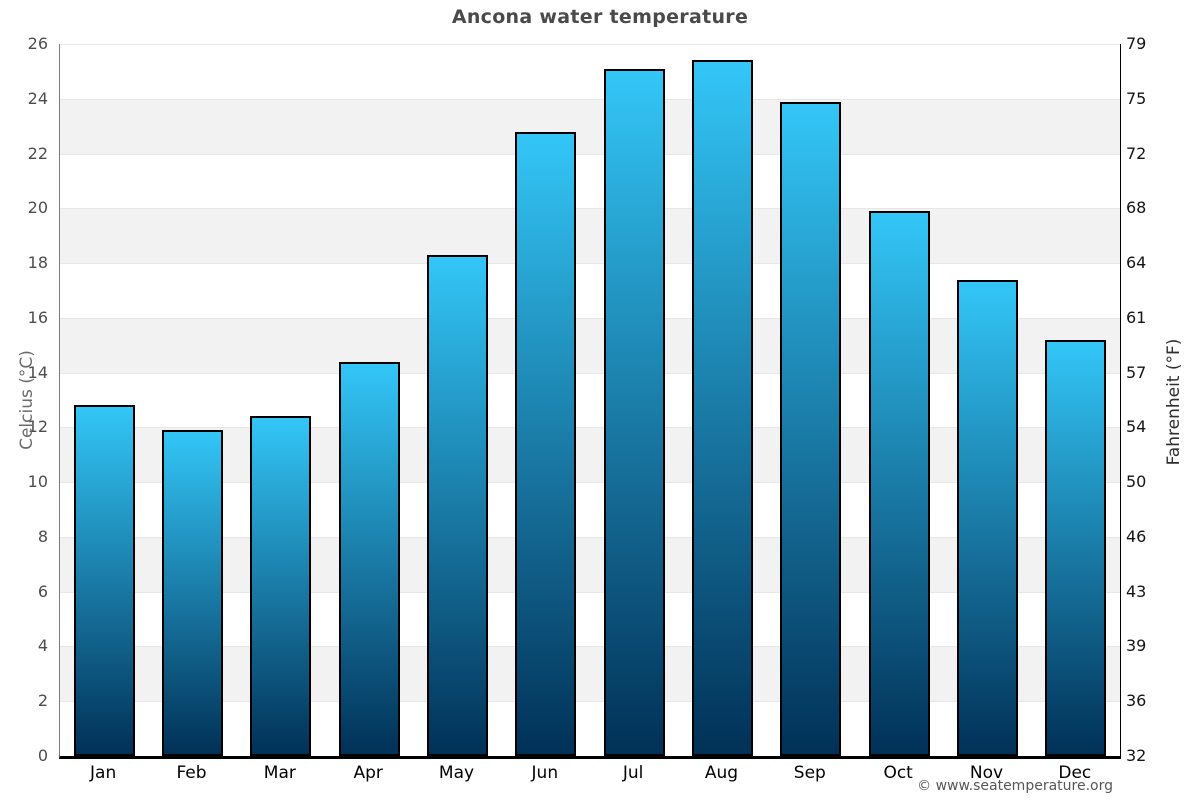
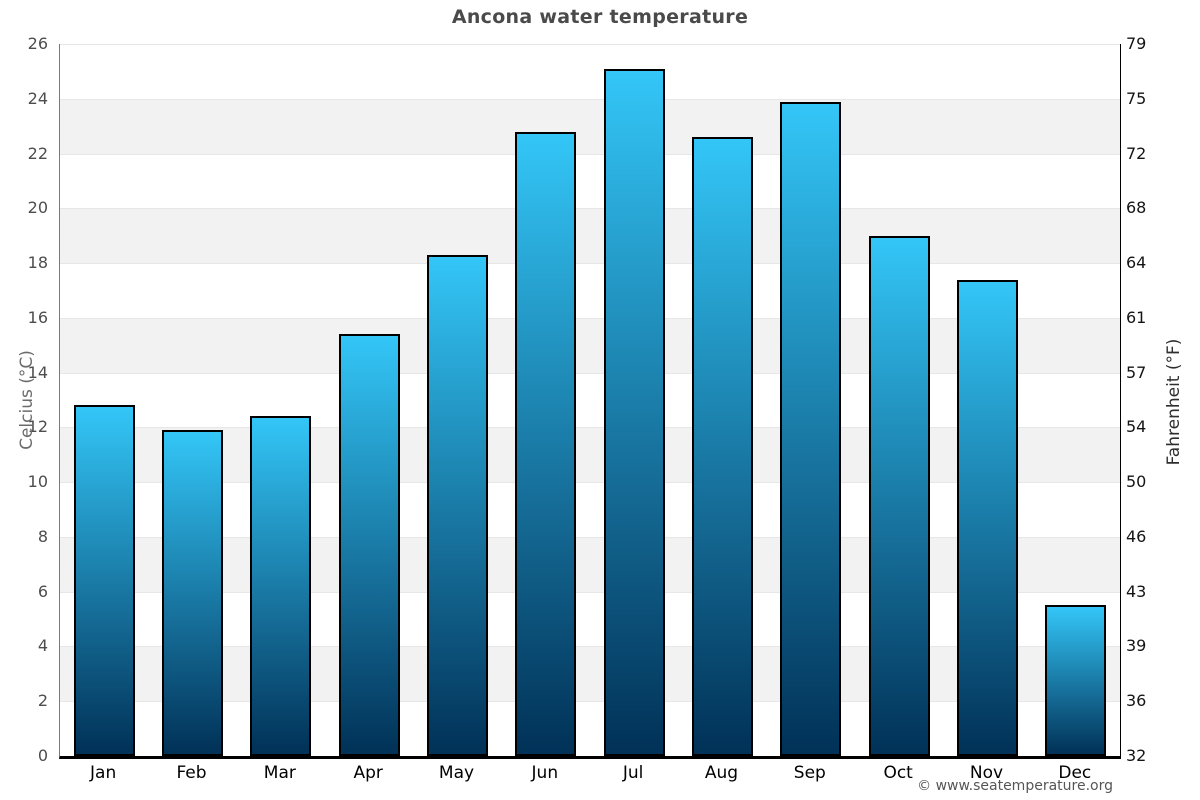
Apr: 14.4 -> 15.4
Aug: 25.4 -> 22.6
Oct: 19.9 -> 19.0
Dec: 15.2 -> 5.5
